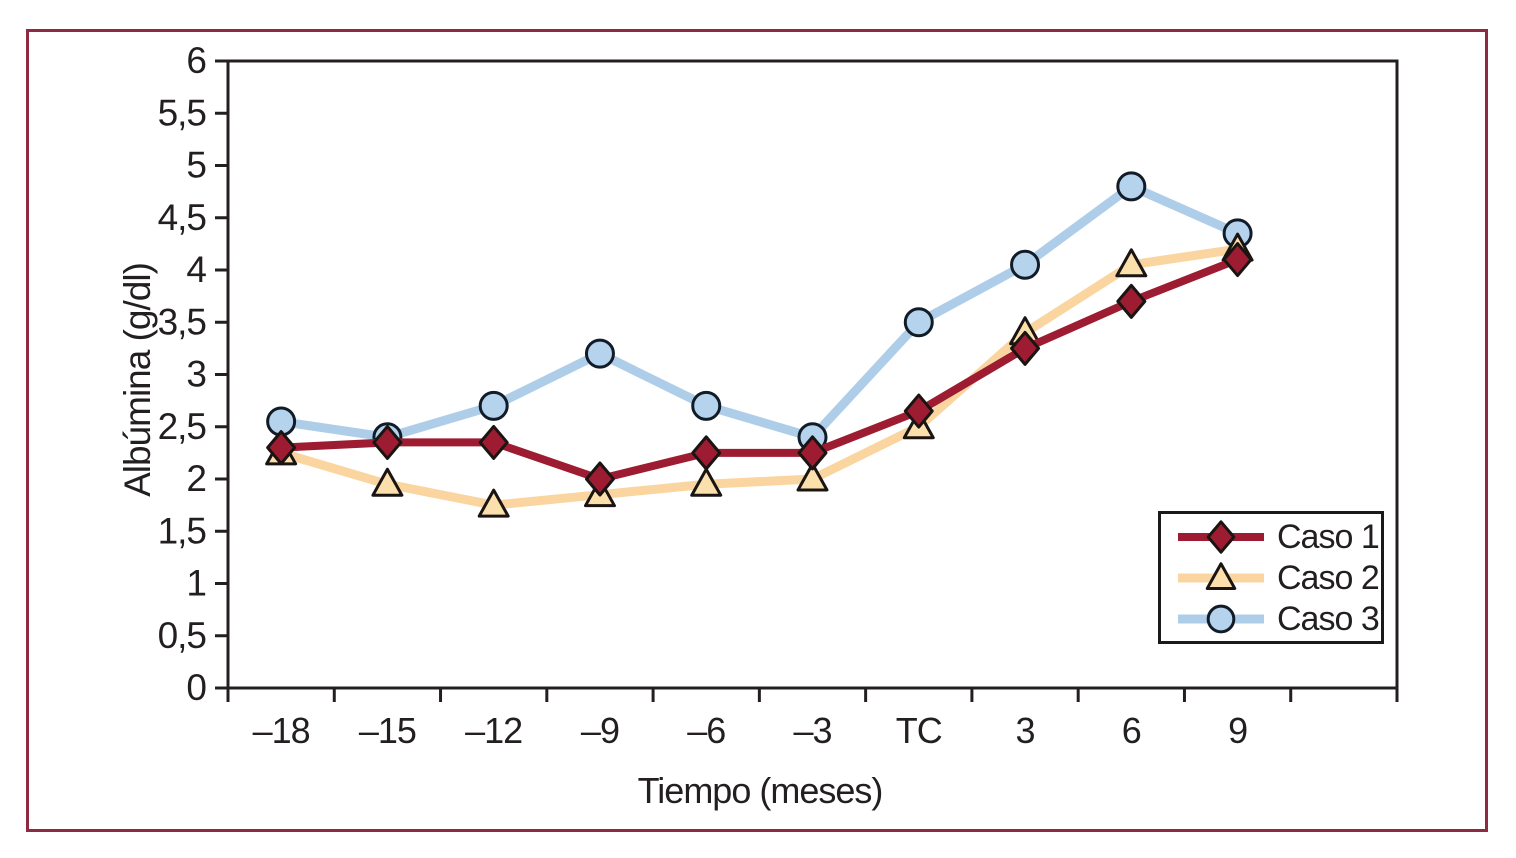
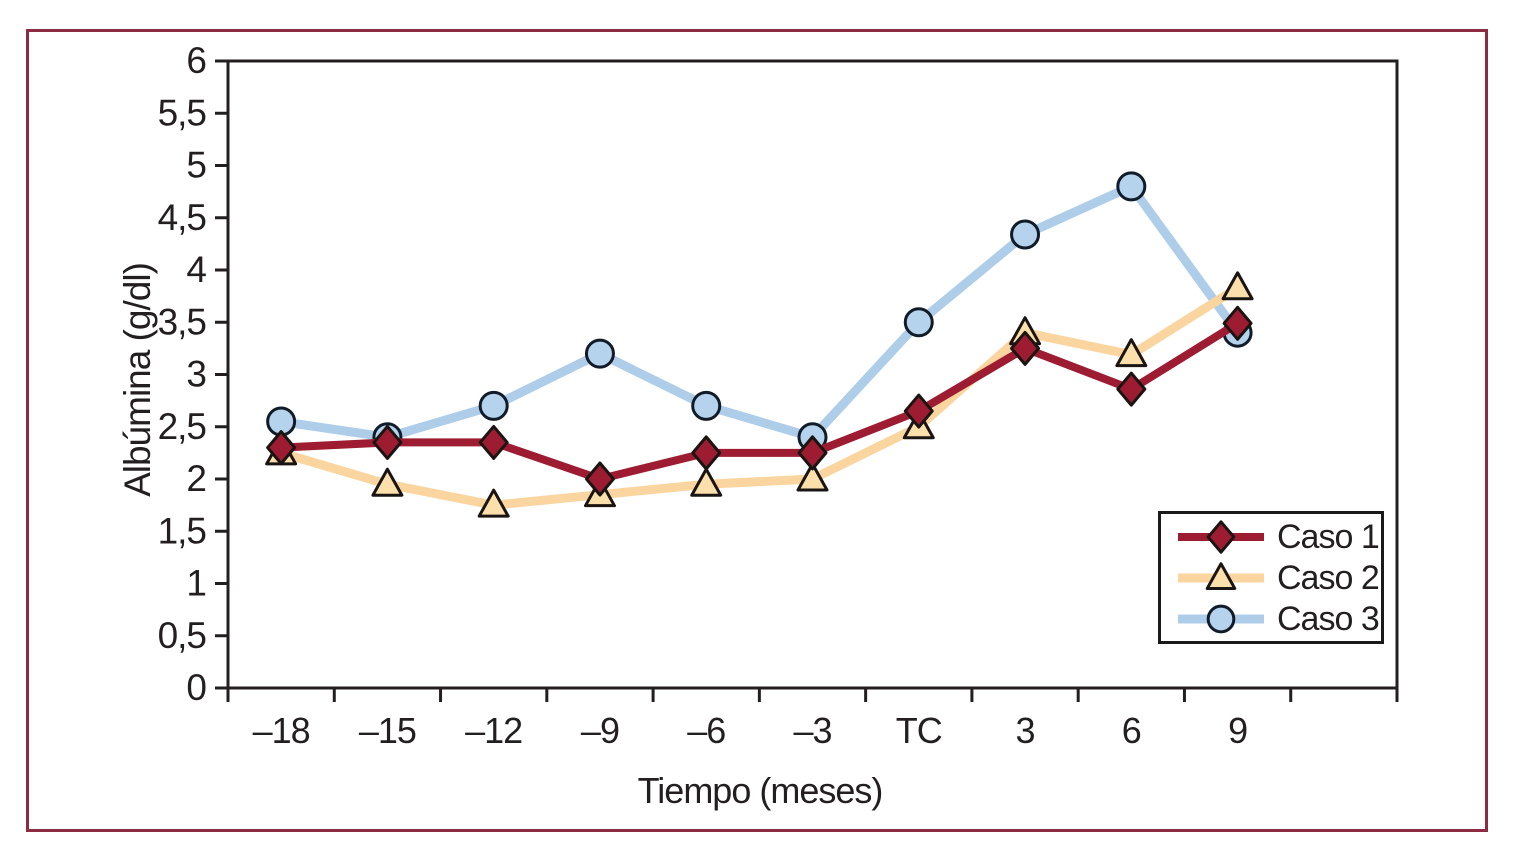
Caso 3/3: 4.05 -> 4.34
Caso 1/6: 3.70 -> 2.86
Caso 2/6: 4.05 -> 3.19
Caso 1/9: 4.10 -> 3.49
Caso 2/9: 4.20 -> 3.83
Caso 3/9: 4.35 -> 3.40
